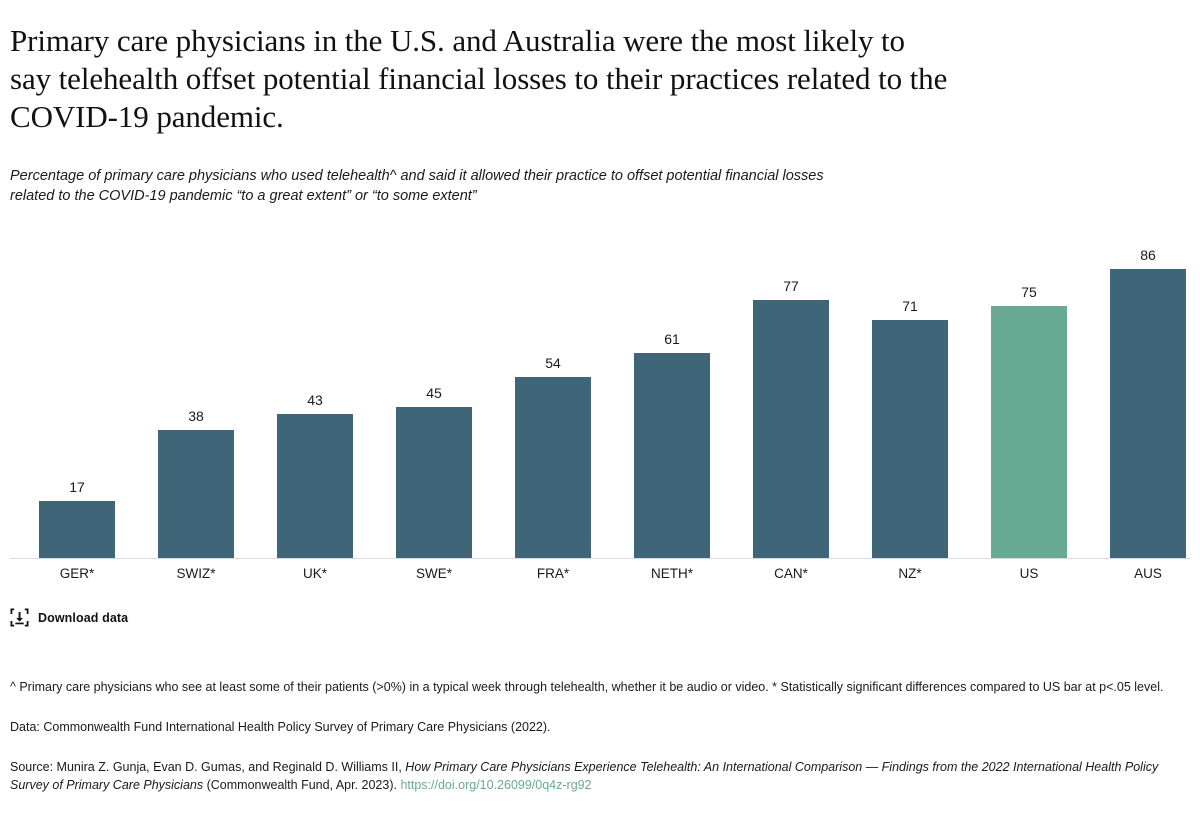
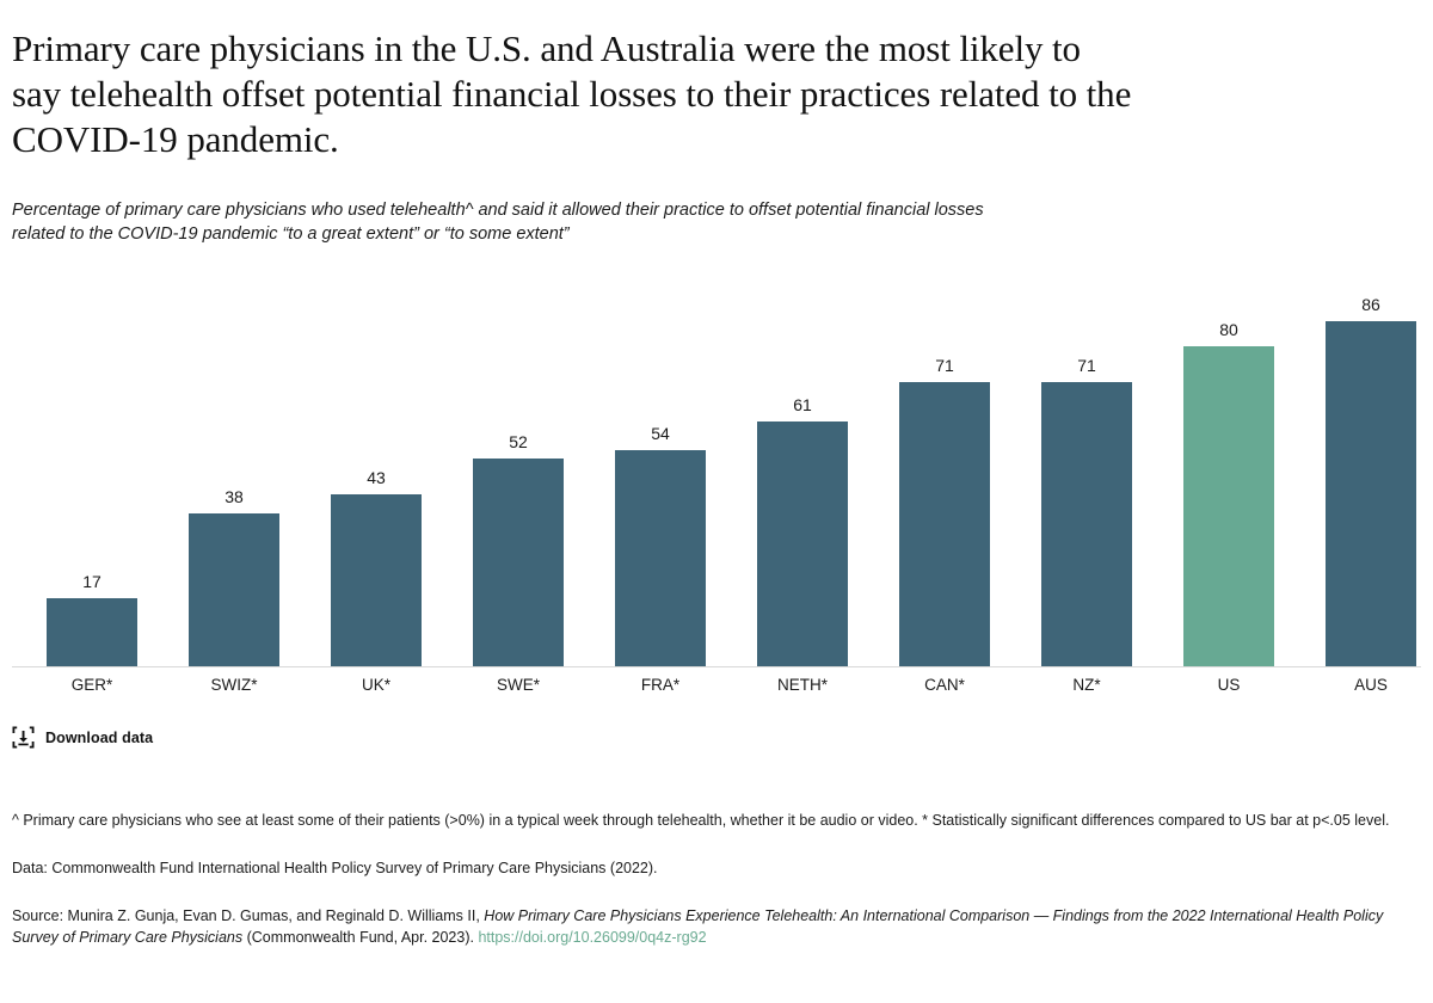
SWE*: 45 -> 52
CAN*: 77 -> 71
US: 75 -> 80
